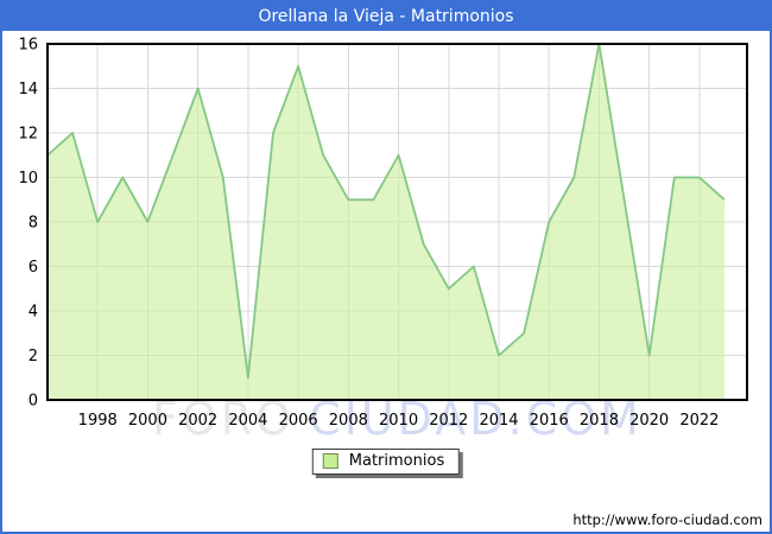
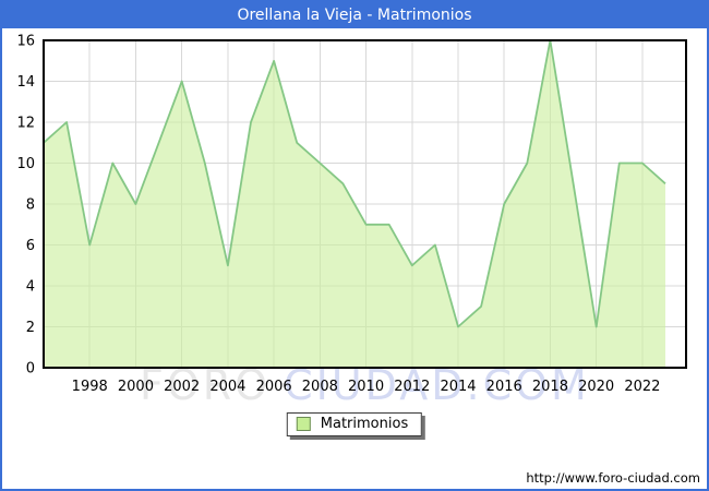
1998: 8 -> 6
2004: 1 -> 5
2008: 9 -> 10
2010: 11 -> 7
